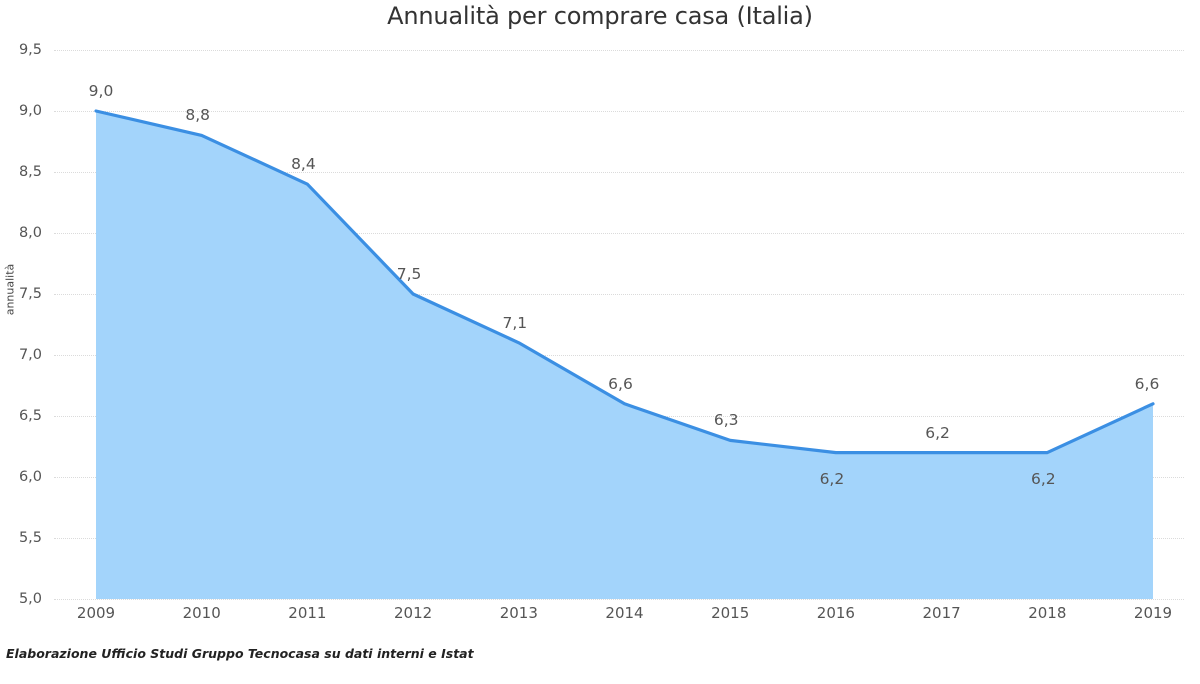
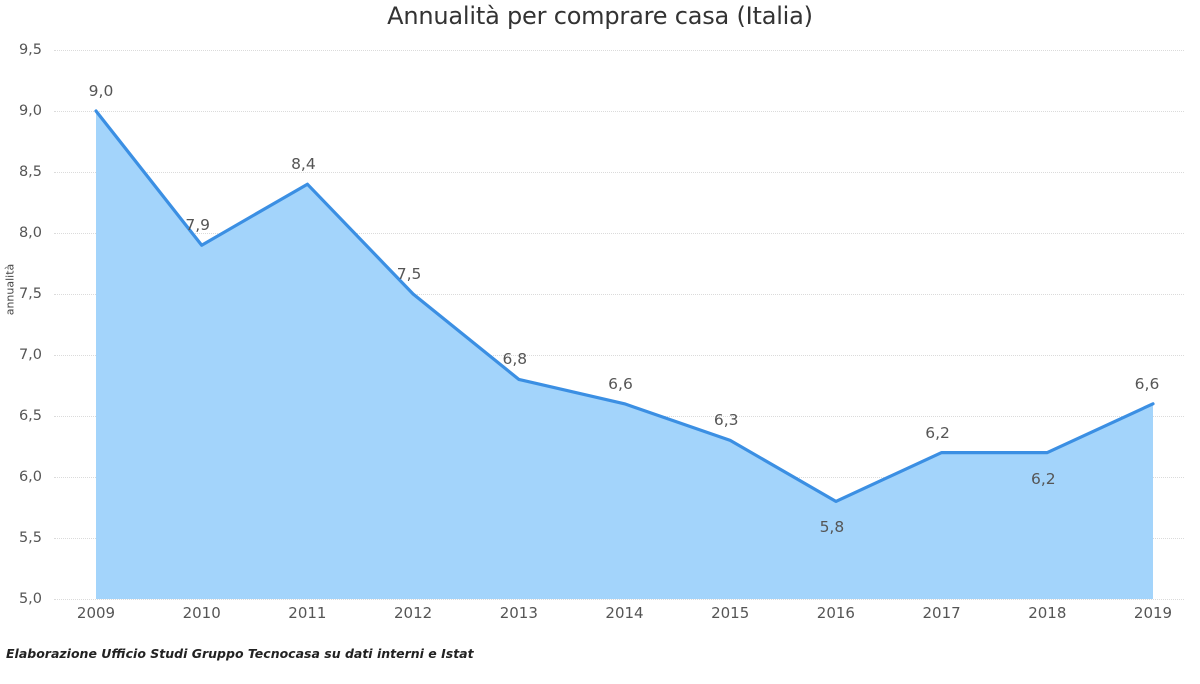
2010: 8,8 -> 7,9
2013: 7,1 -> 6,8
2016: 6,2 -> 5,8
